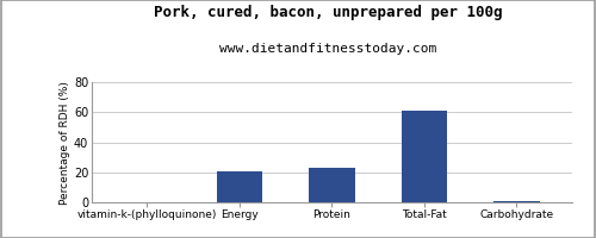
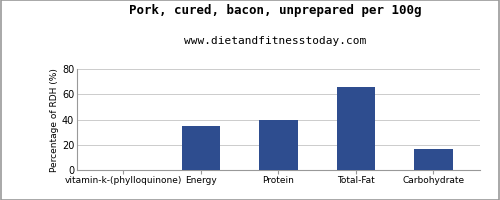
Energy: 21 -> 35
Protein: 23 -> 40
Total-Fat: 61 -> 66
Carbohydrate: 1 -> 17
